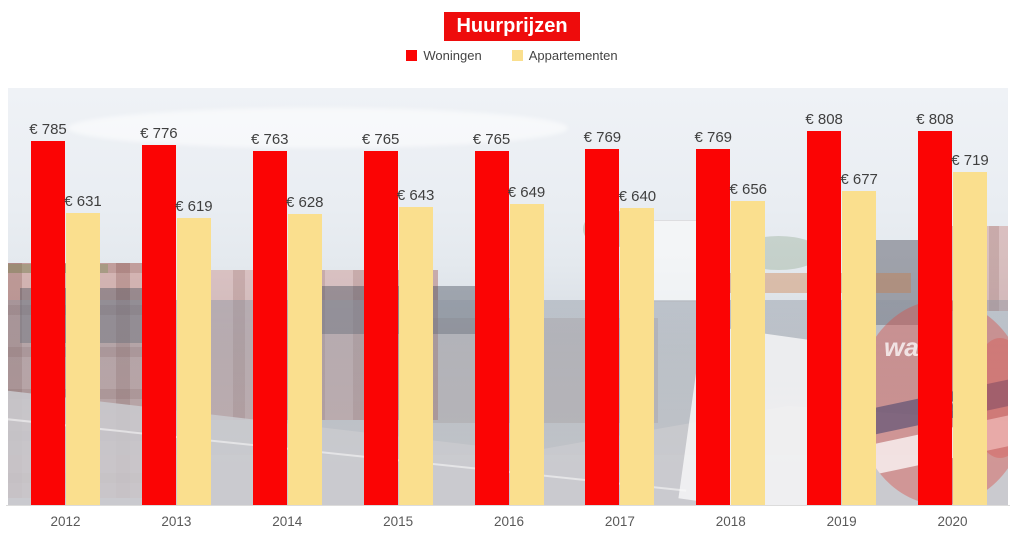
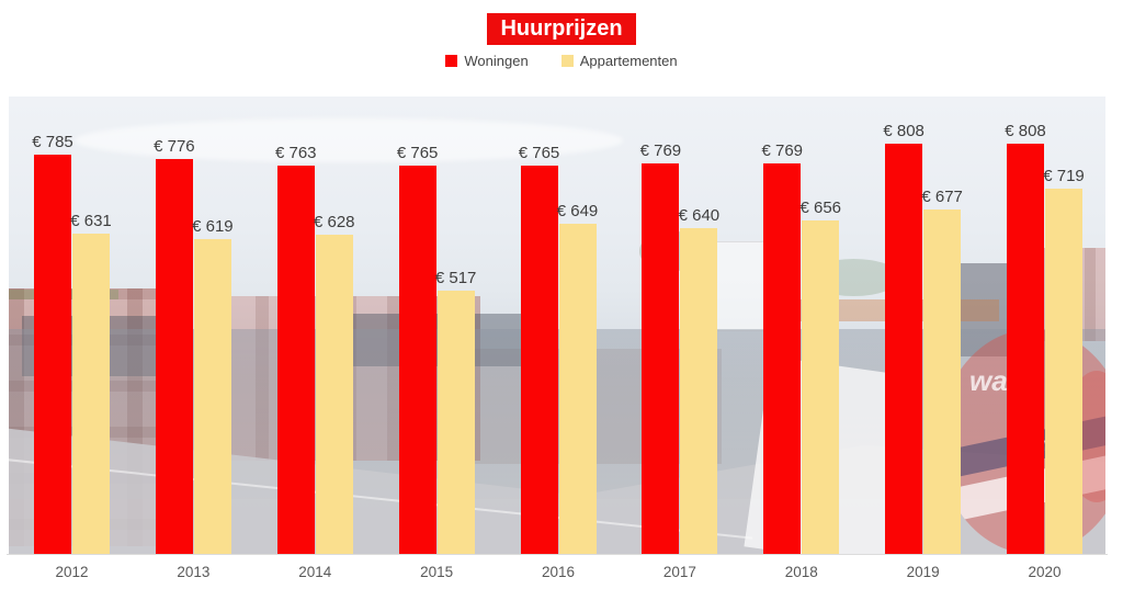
Appartementen/2015: 643 -> 517
